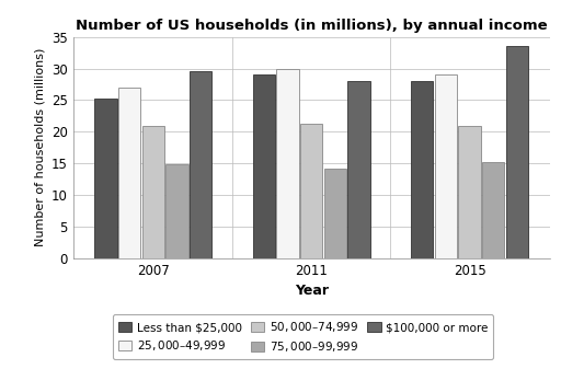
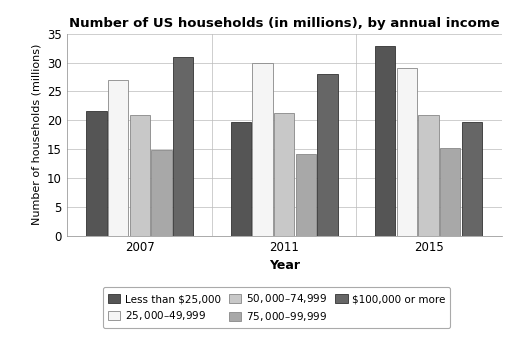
Less than $25,000/2007: 25.2 -> 21.6
$100,000 or more/2007: 29.6 -> 31.0
Less than $25,000/2011: 29.0 -> 19.8
Less than $25,000/2015: 28.1 -> 32.8
$100,000 or more/2015: 33.5 -> 19.8
